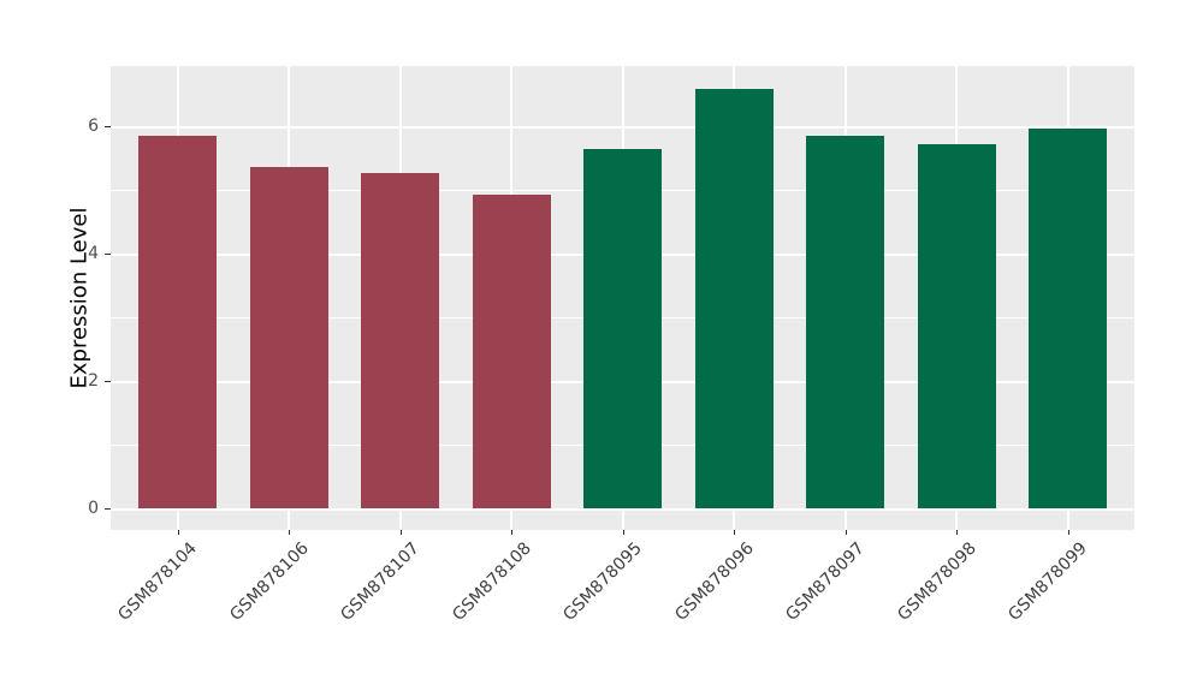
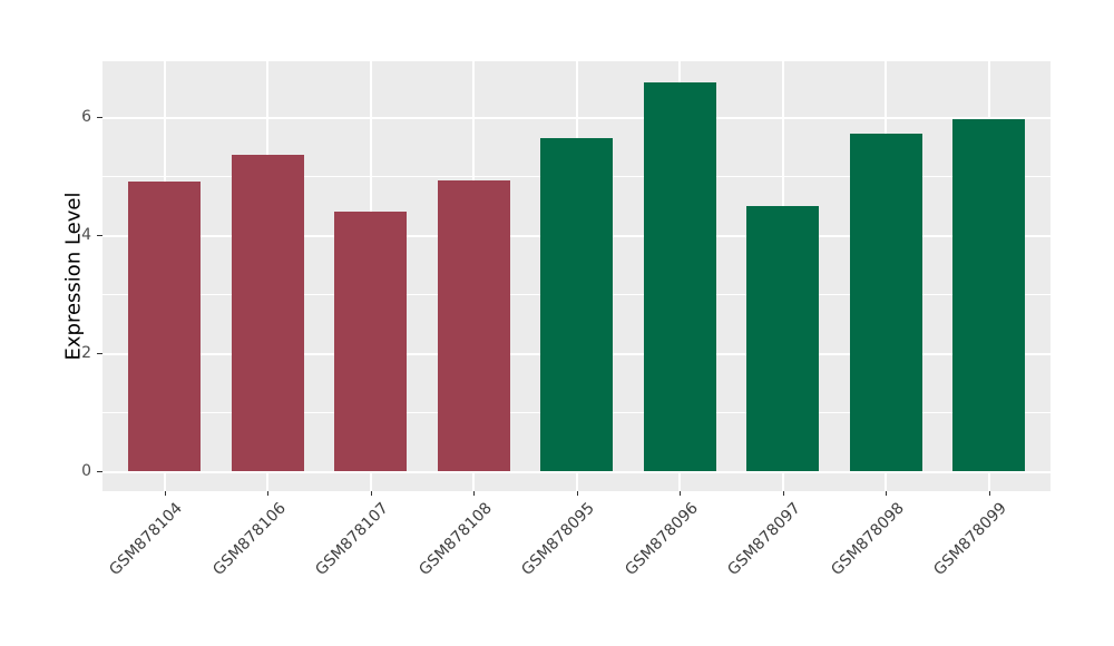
GSM878104: 5.8 -> 4.9
GSM878107: 5.3 -> 4.4
GSM878097: 5.8 -> 4.5
